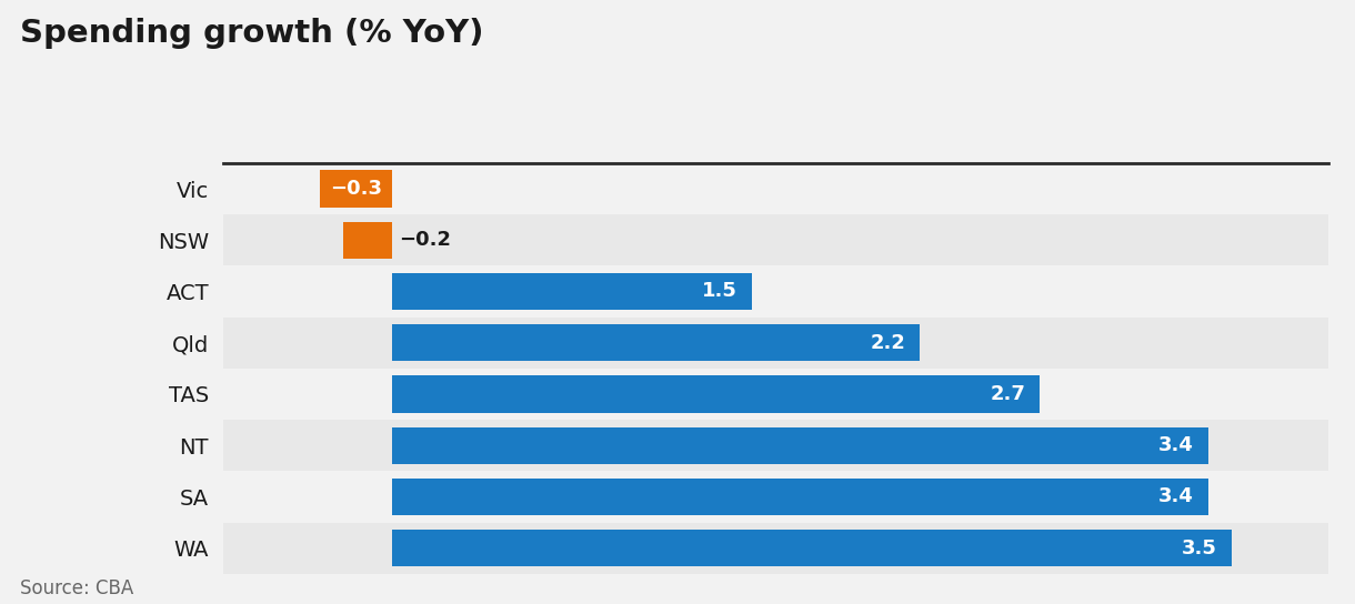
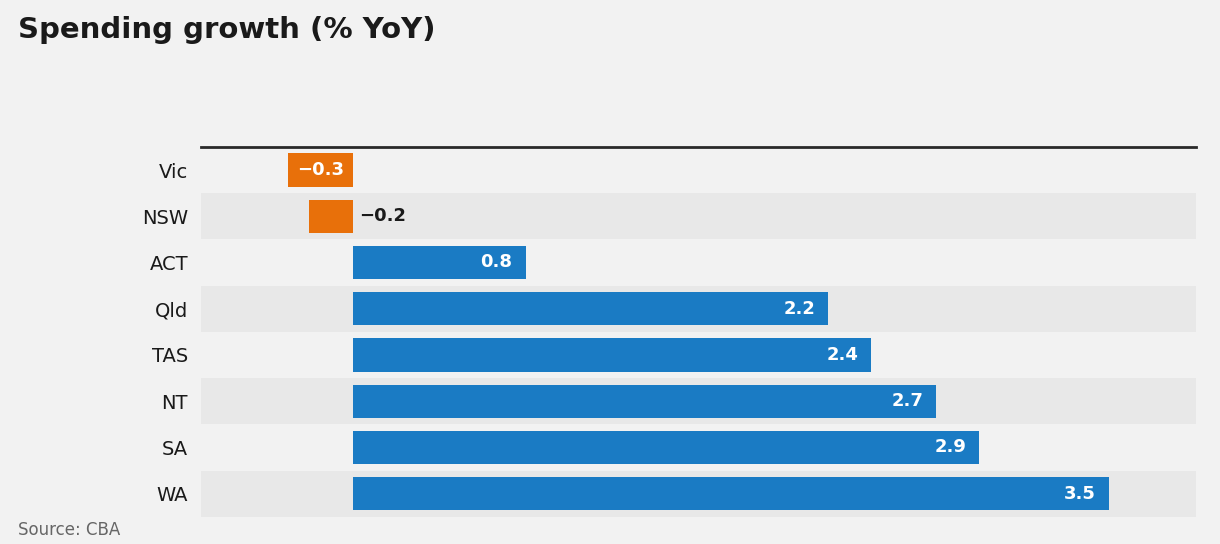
ACT: 1.5 -> 0.8
TAS: 2.7 -> 2.4
NT: 3.4 -> 2.7
SA: 3.4 -> 2.9
